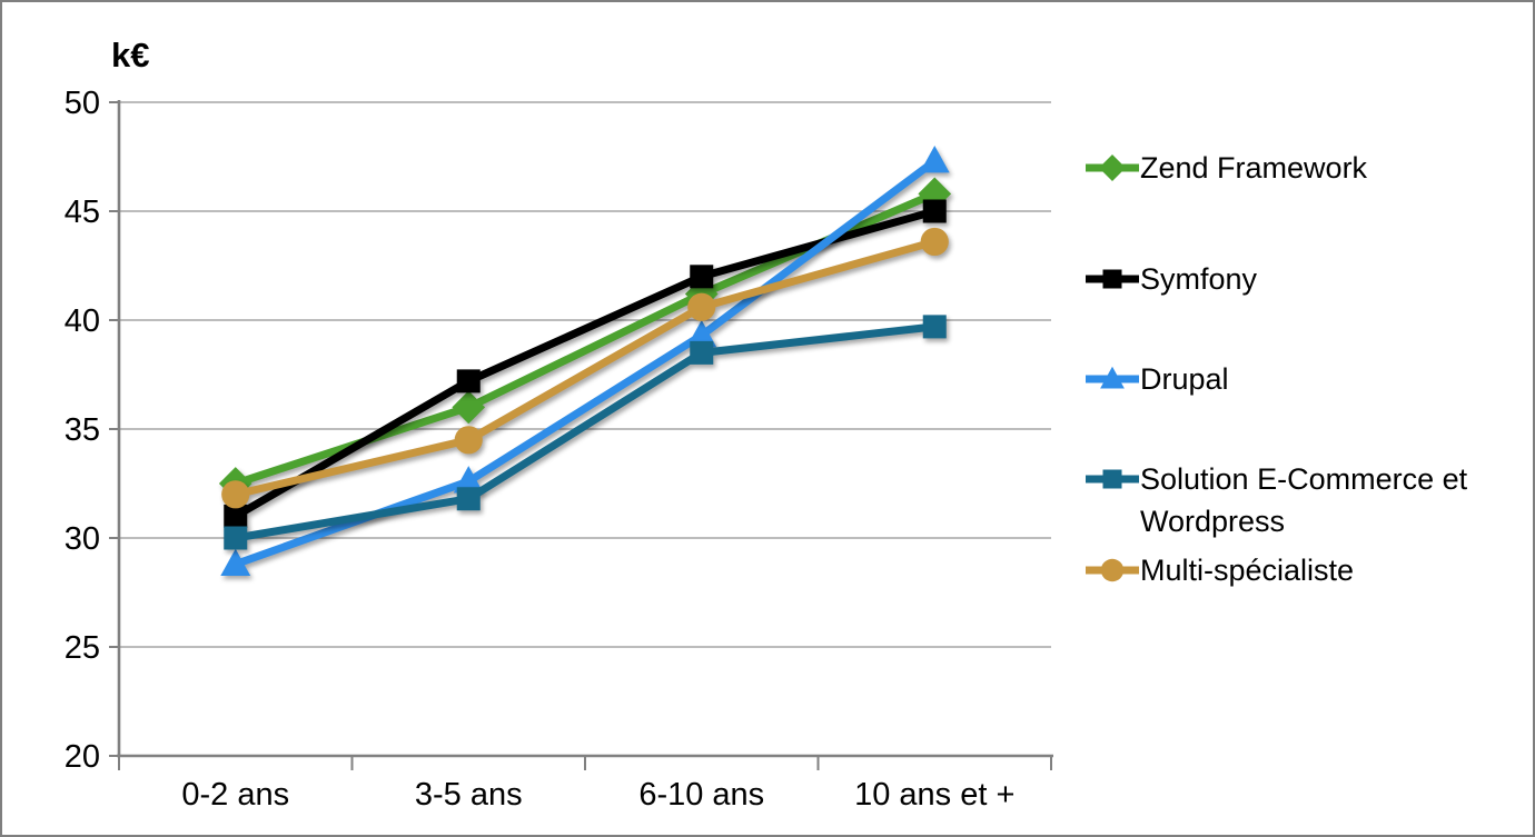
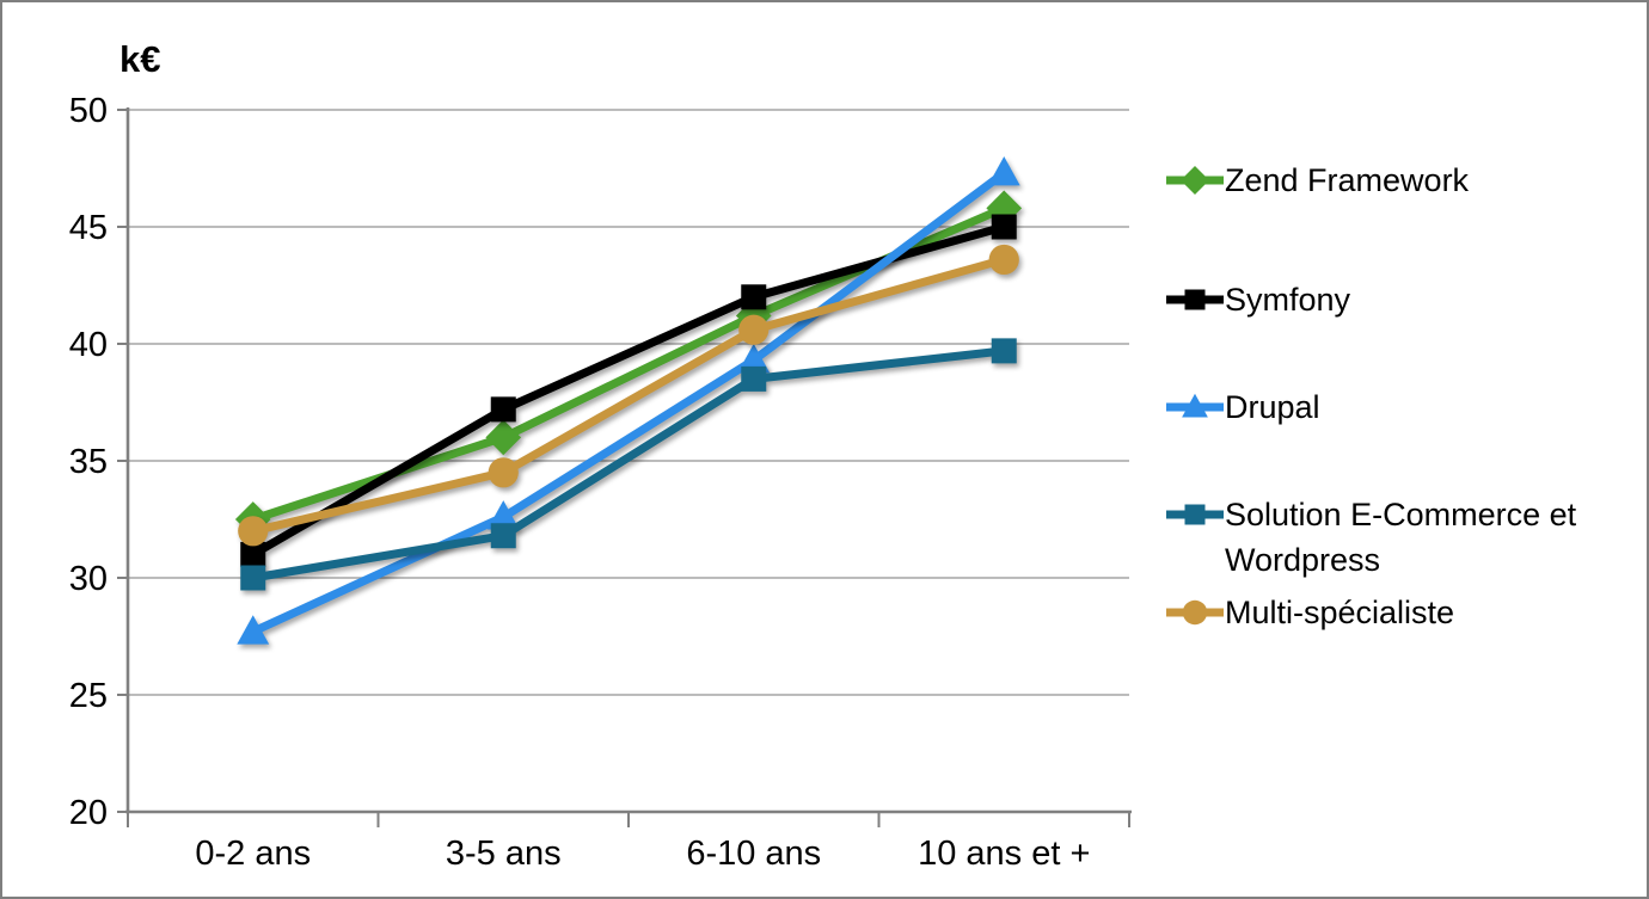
Drupal/0-2 ans: 28.8 -> 27.7
